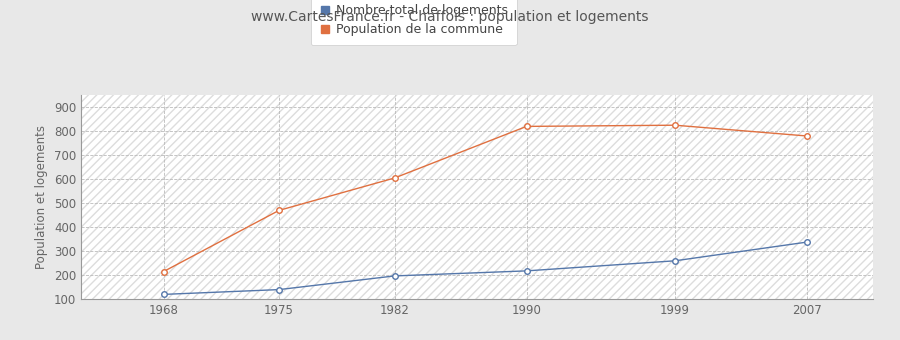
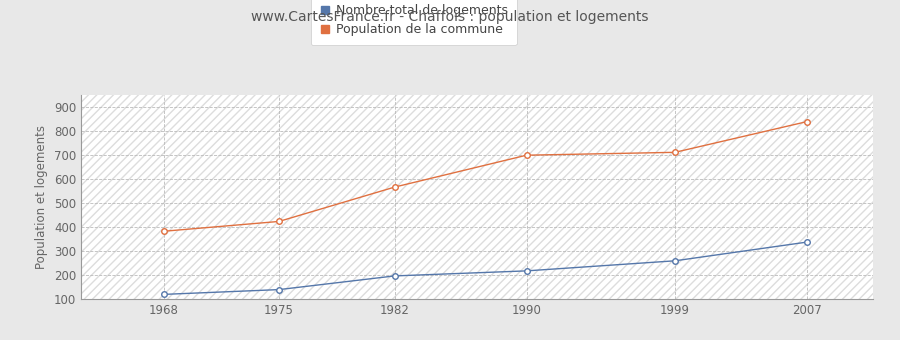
Population de la commune/1968: 215 -> 383
Population de la commune/1975: 470 -> 424
Population de la commune/1982: 605 -> 567
Population de la commune/1990: 820 -> 700
Population de la commune/1999: 825 -> 712
Population de la commune/2007: 780 -> 840
